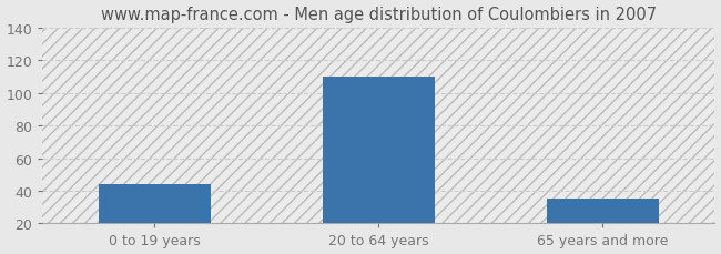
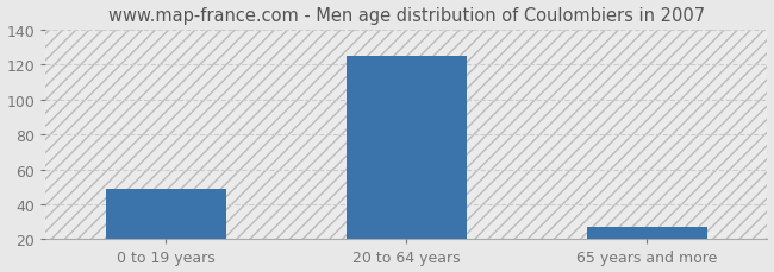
0 to 19 years: 44 -> 49
20 to 64 years: 110 -> 125
65 years and more: 35 -> 27
